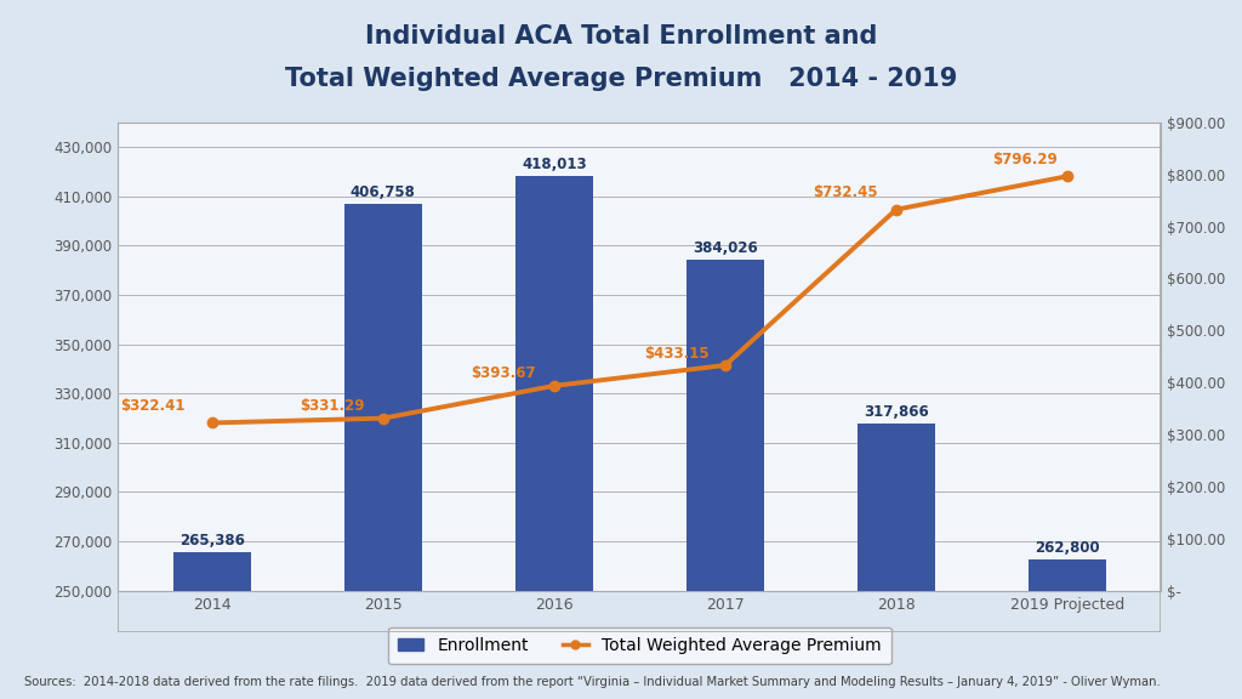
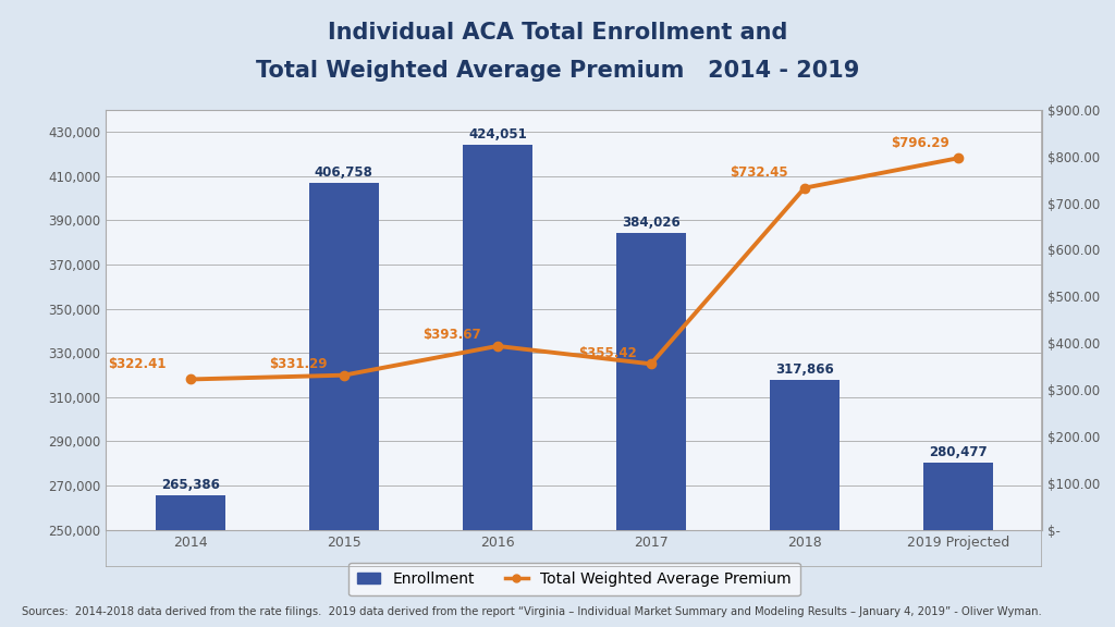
Enrollment/2016: 418,013 -> 424,051
Total Weighted Average Premium/2017: $433.15 -> $355.42
Enrollment/2019 Projected: 262,800 -> 280,477
